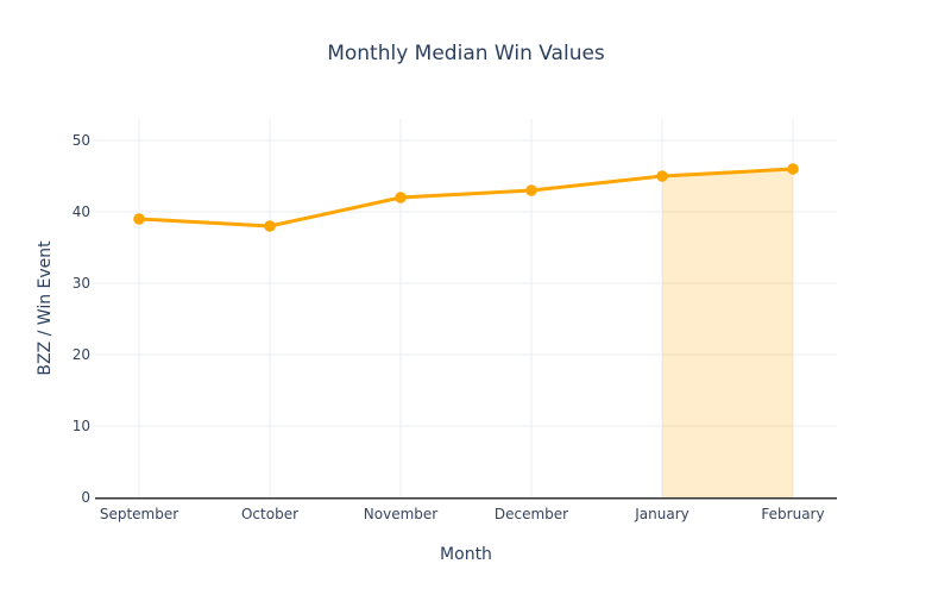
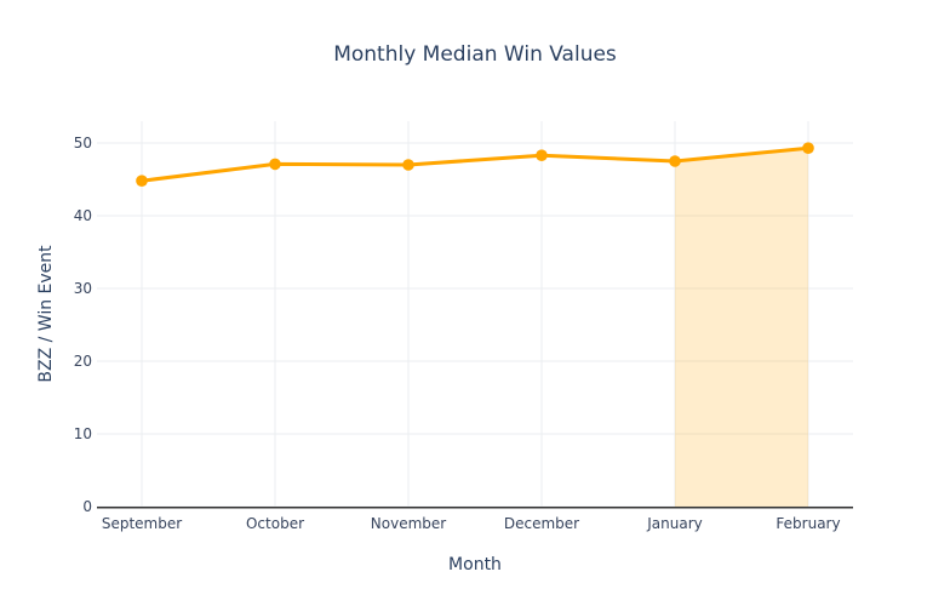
September: 39 -> 45
October: 38 -> 47
November: 42 -> 47
December: 43 -> 48
January: 45 -> 48
February: 46 -> 49
